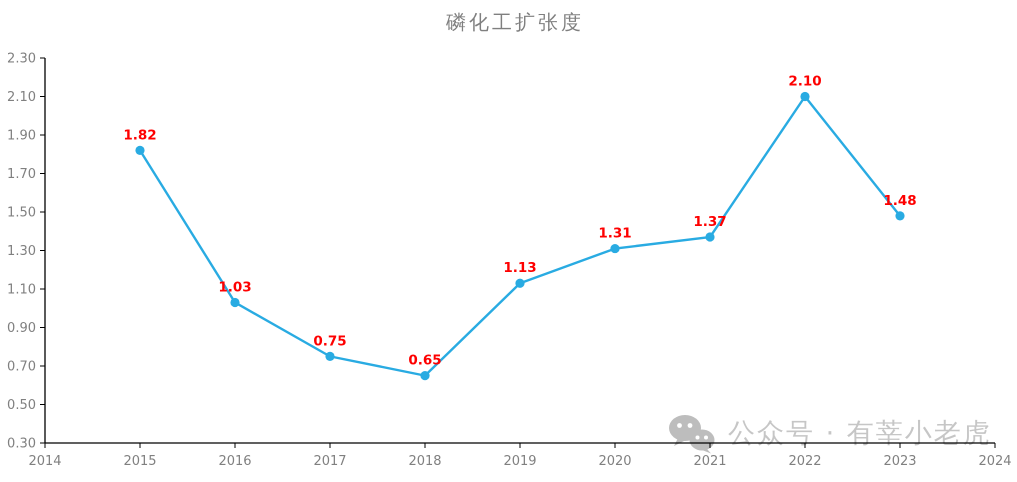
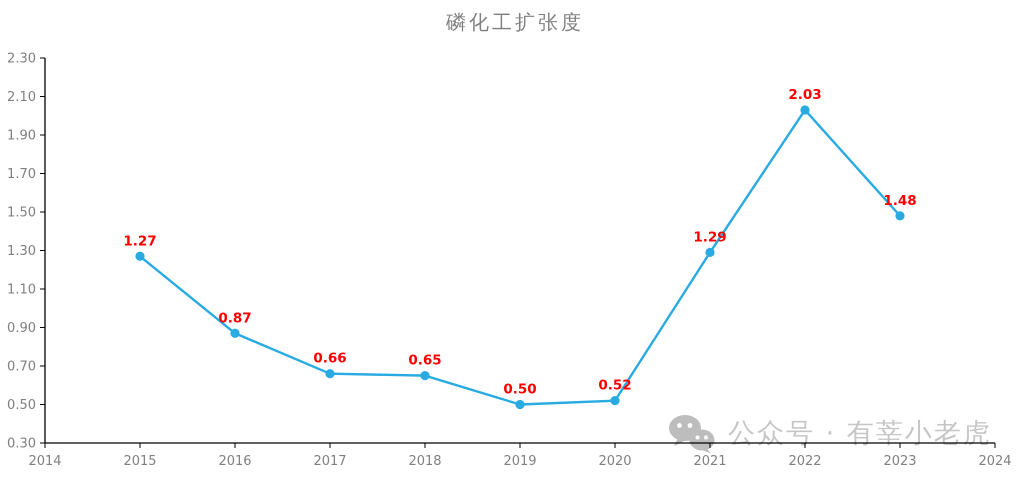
2015: 1.82 -> 1.27
2016: 1.03 -> 0.87
2017: 0.75 -> 0.66
2019: 1.13 -> 0.50
2020: 1.31 -> 0.52
2021: 1.37 -> 1.29
2022: 2.10 -> 2.03
